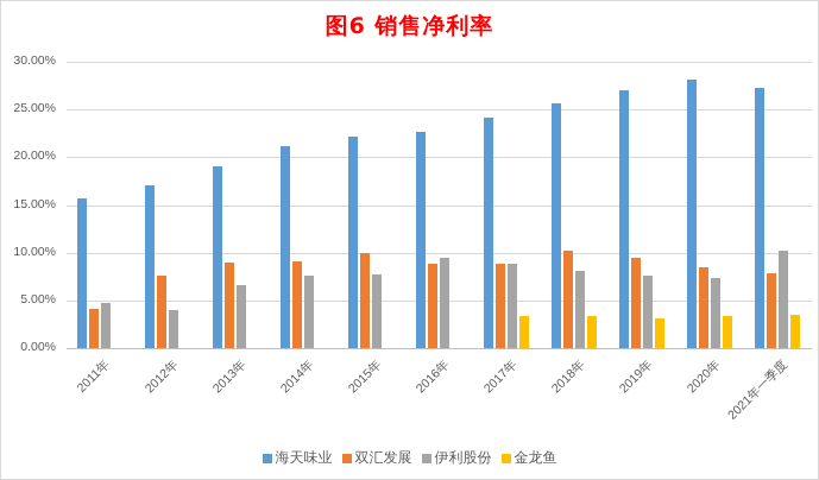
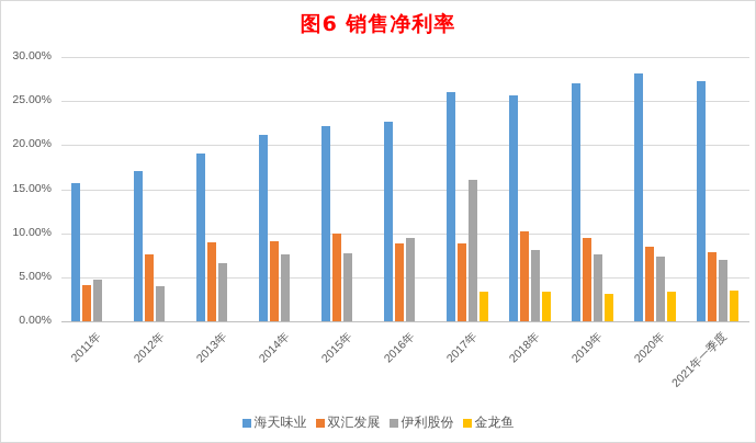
海天味业/2017年: 24% -> 26%
伊利股份/2017年: 9% -> 16%
伊利股份/2021年一季度: 10% -> 7%
